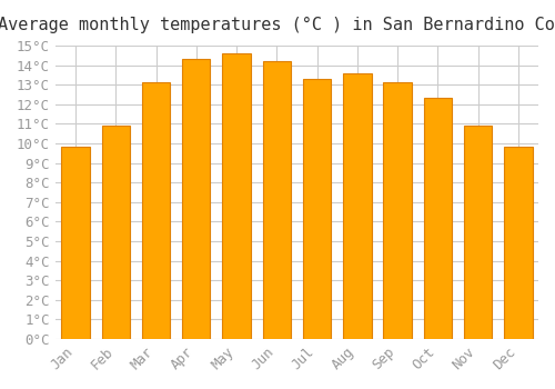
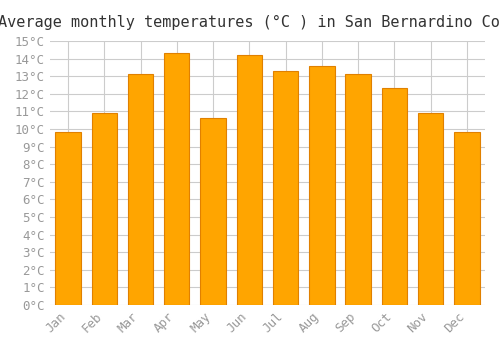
May: 14.6°C -> 10.6°C
